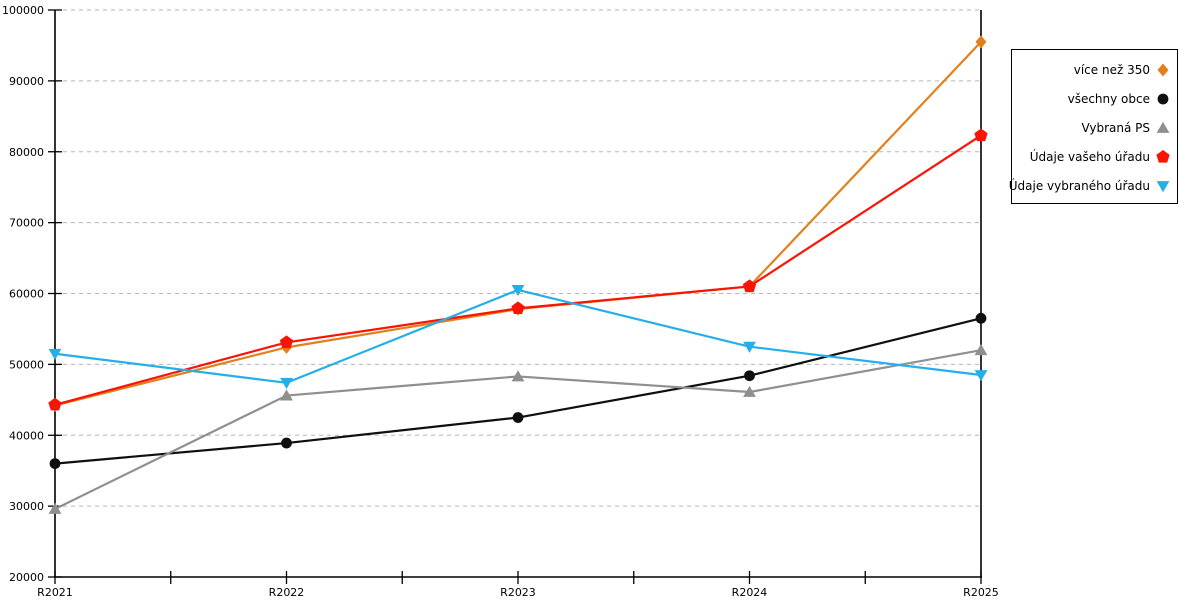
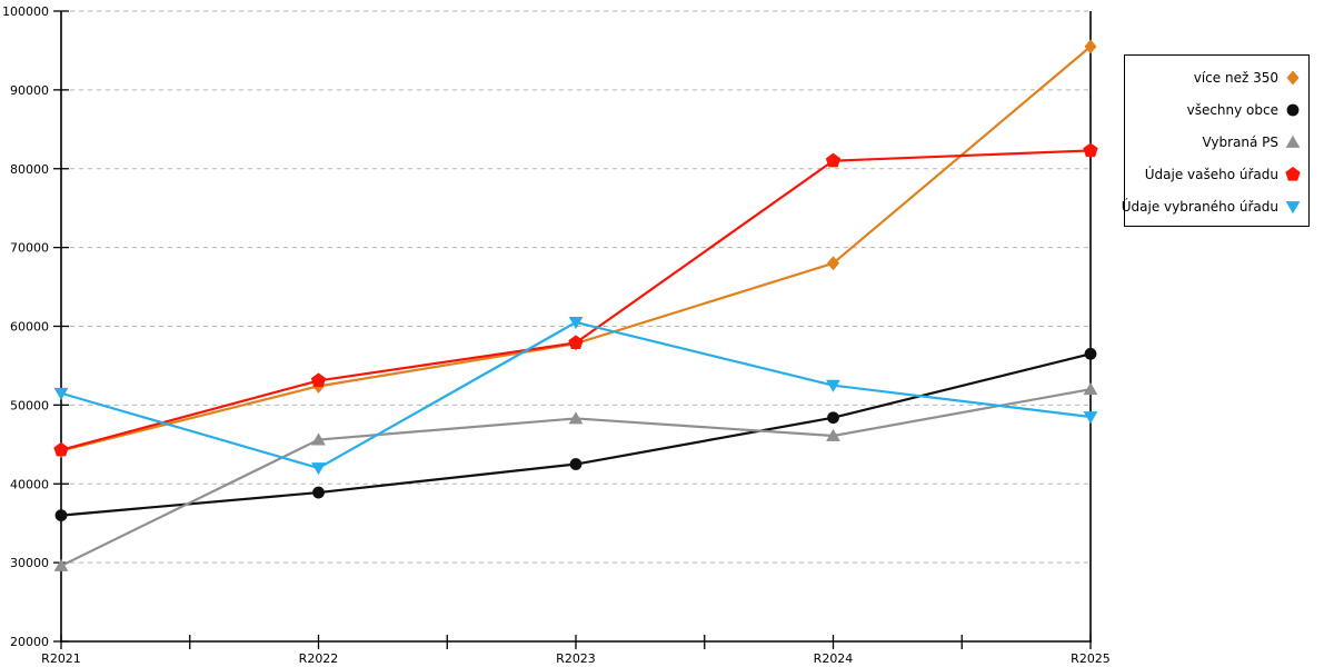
Údaje vybraného úřadu/R2022: 47000 -> 42000
více než 350/R2024: 61000 -> 68000
Údaje vašeho úřadu/R2024: 61000 -> 81000
